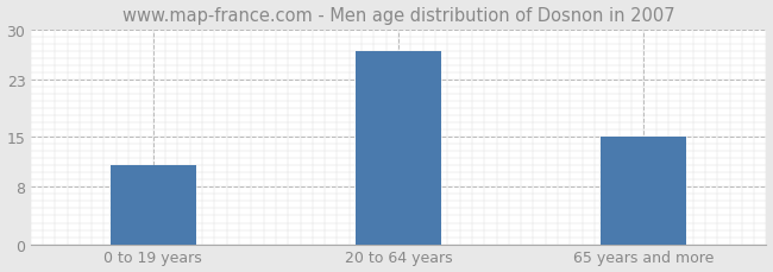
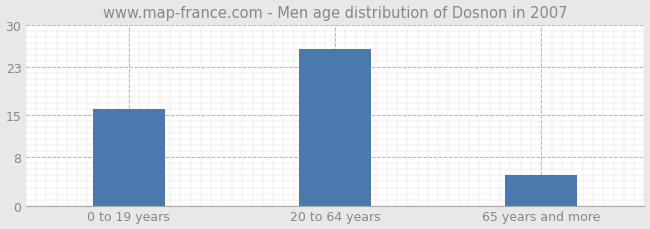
0 to 19 years: 11 -> 16
20 to 64 years: 27 -> 26
65 years and more: 15 -> 5
